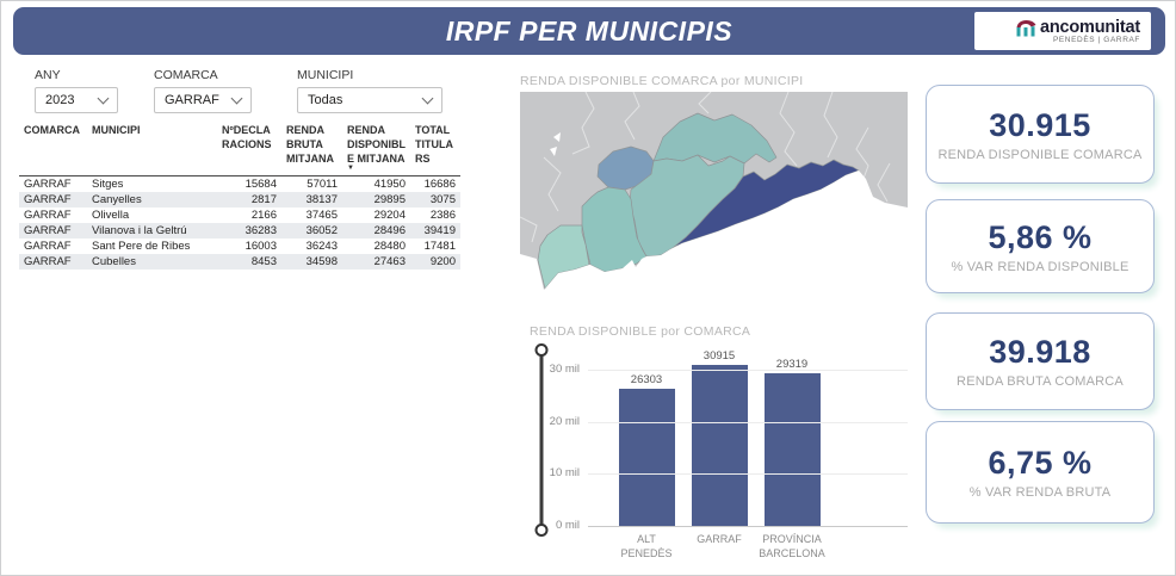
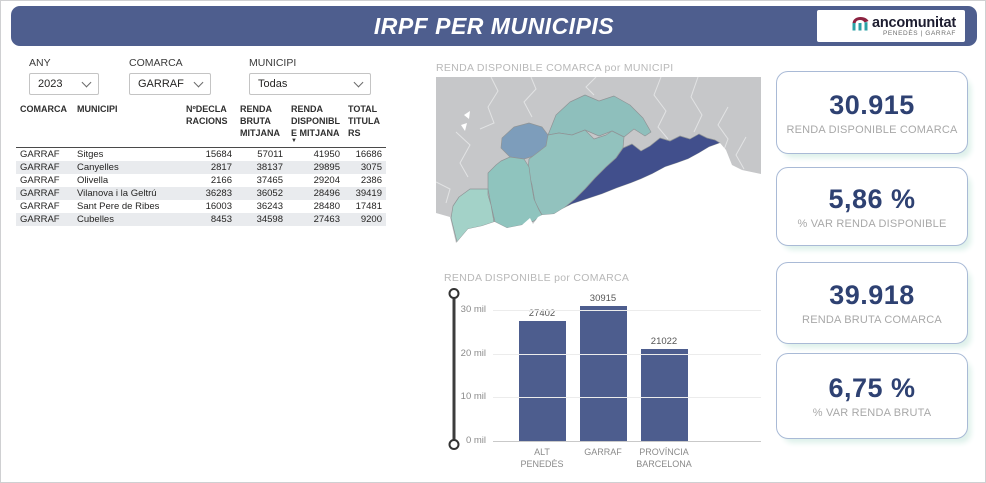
ALT PENEDÈS: 26303 -> 27402
PROVÍNCIA BARCELONA: 29319 -> 21022
